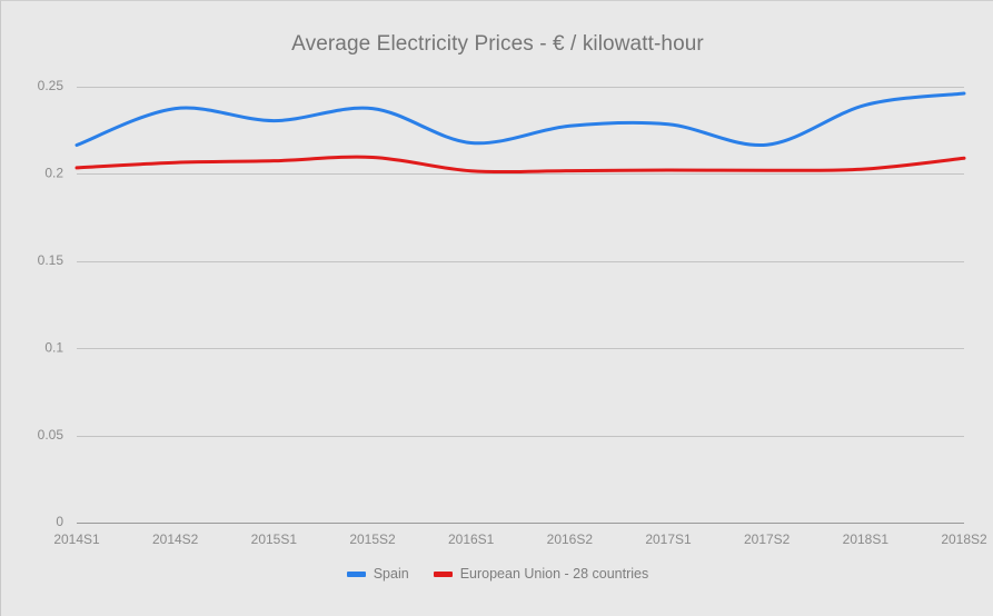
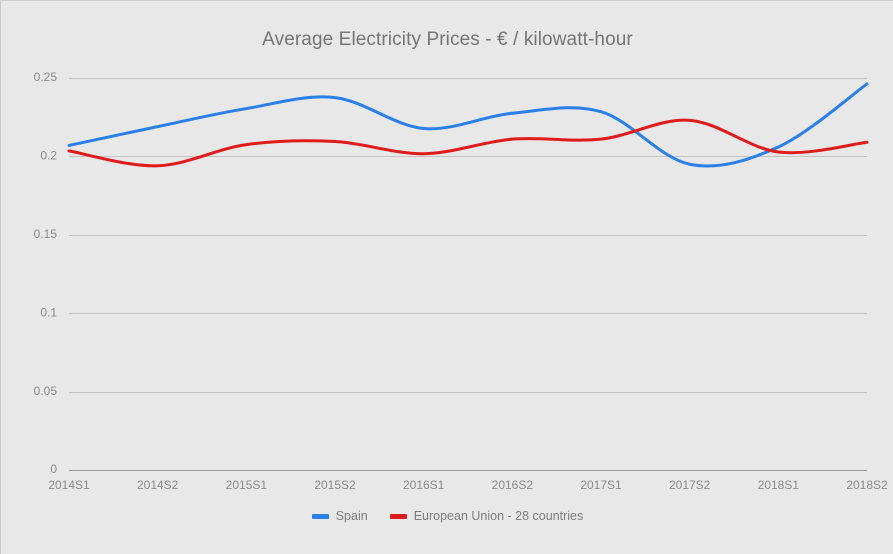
Spain/2014S1: 0.216 -> 0.207
Spain/2014S2: 0.237 -> 0.219
European Union - 28 countries/2014S2: 0.206 -> 0.194
European Union - 28 countries/2016S2: 0.202 -> 0.211
European Union - 28 countries/2017S1: 0.202 -> 0.211
Spain/2017S2: 0.217 -> 0.195
European Union - 28 countries/2017S2: 0.202 -> 0.223
Spain/2018S1: 0.239 -> 0.206
